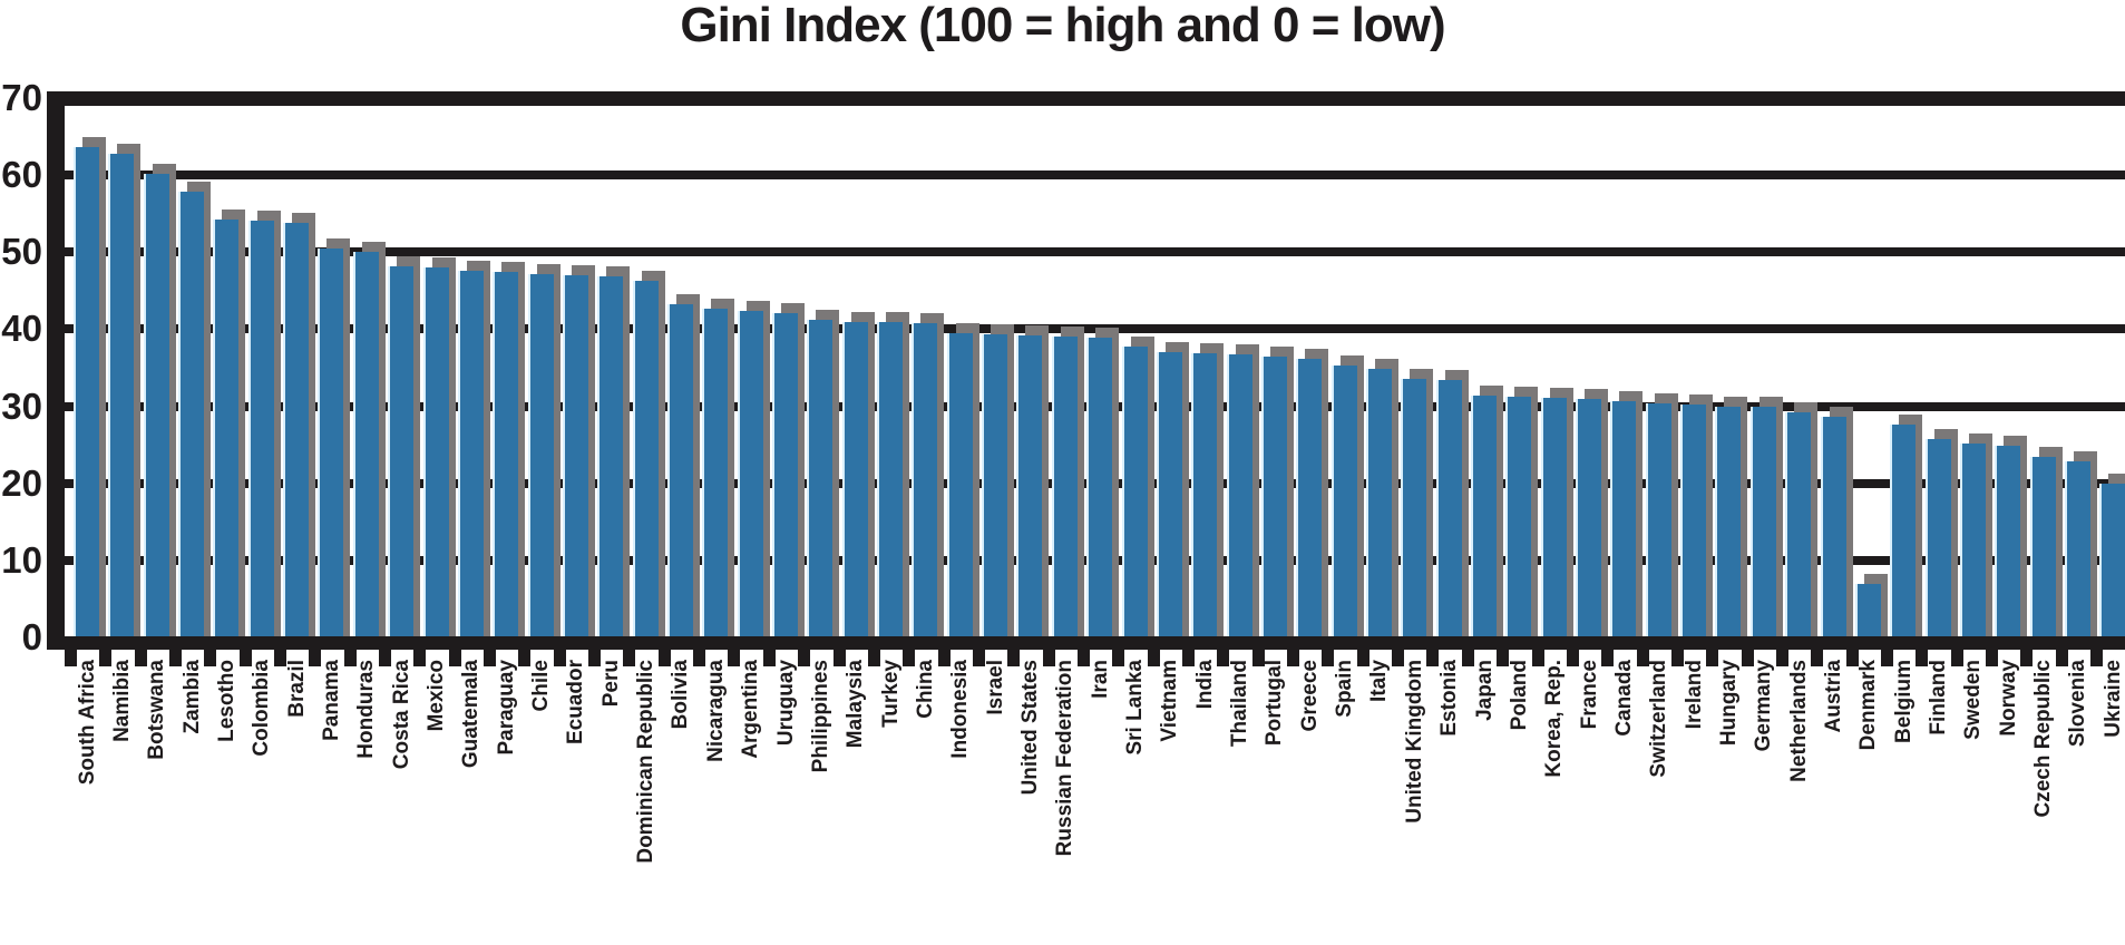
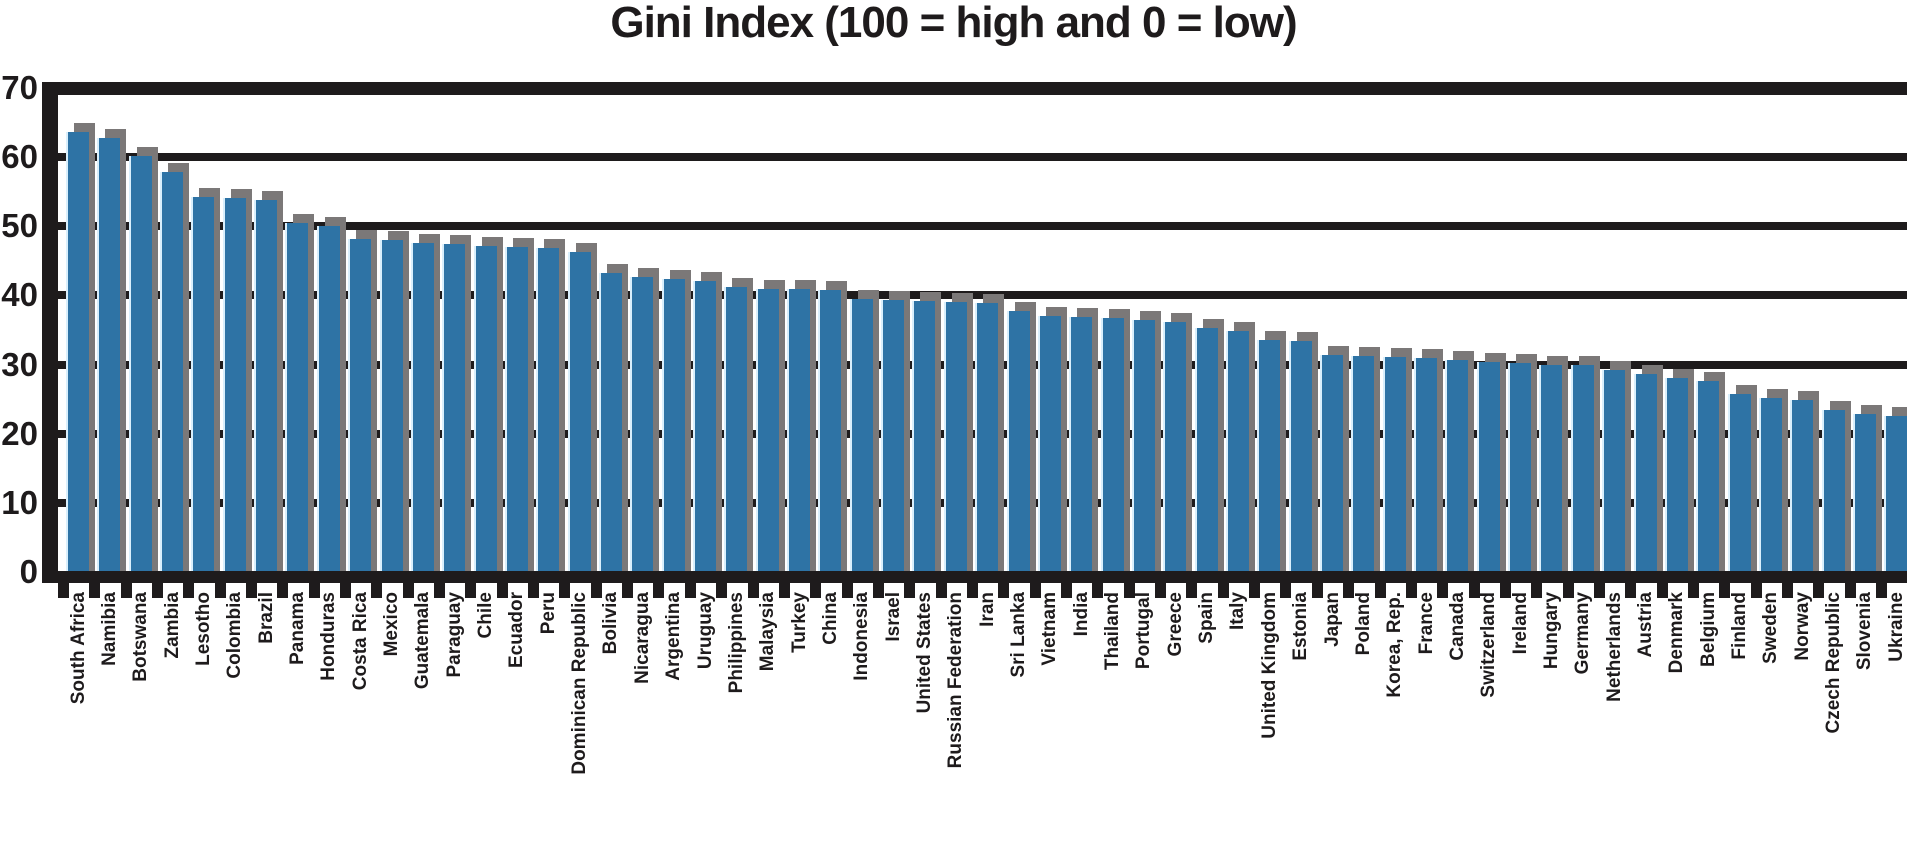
Denmark: 7 -> 28
Ukraine: 20 -> 22
